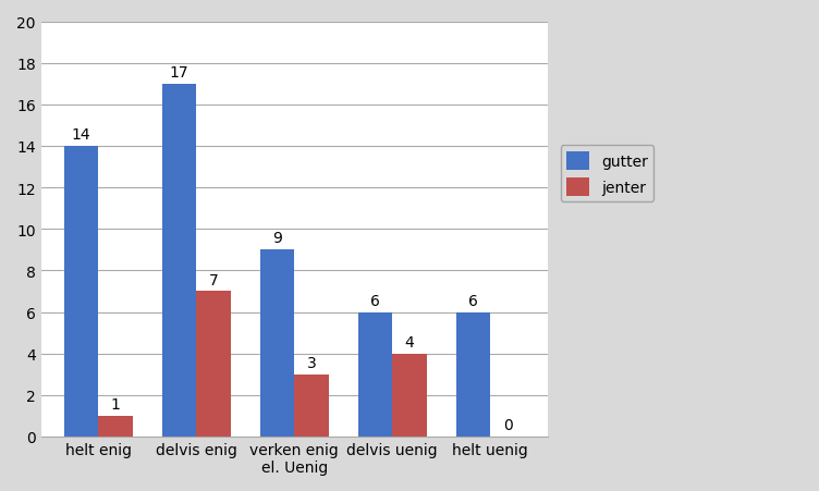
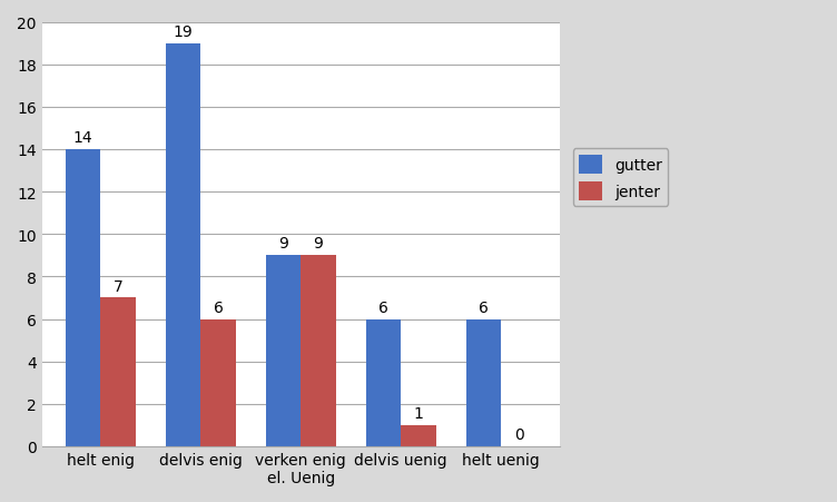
jenter/helt enig: 1 -> 7
gutter/delvis enig: 17 -> 19
jenter/delvis enig: 7 -> 6
jenter/verken enig el. Uenig: 3 -> 9
jenter/delvis uenig: 4 -> 1
